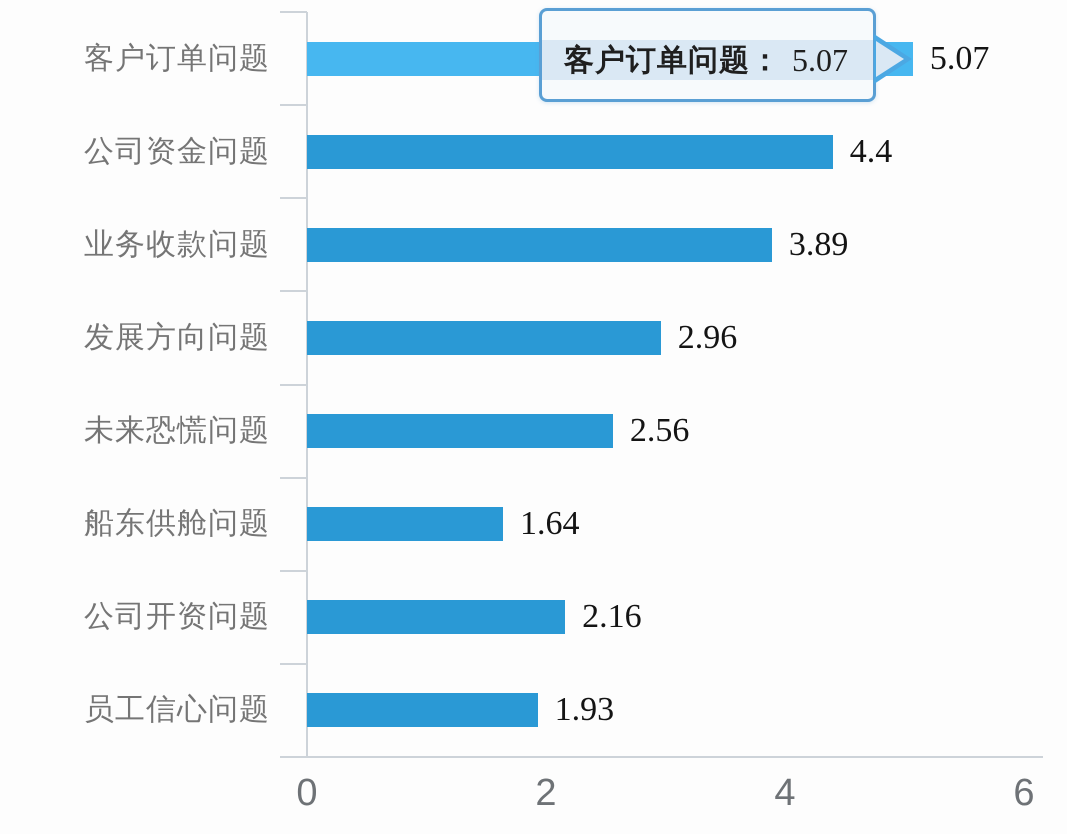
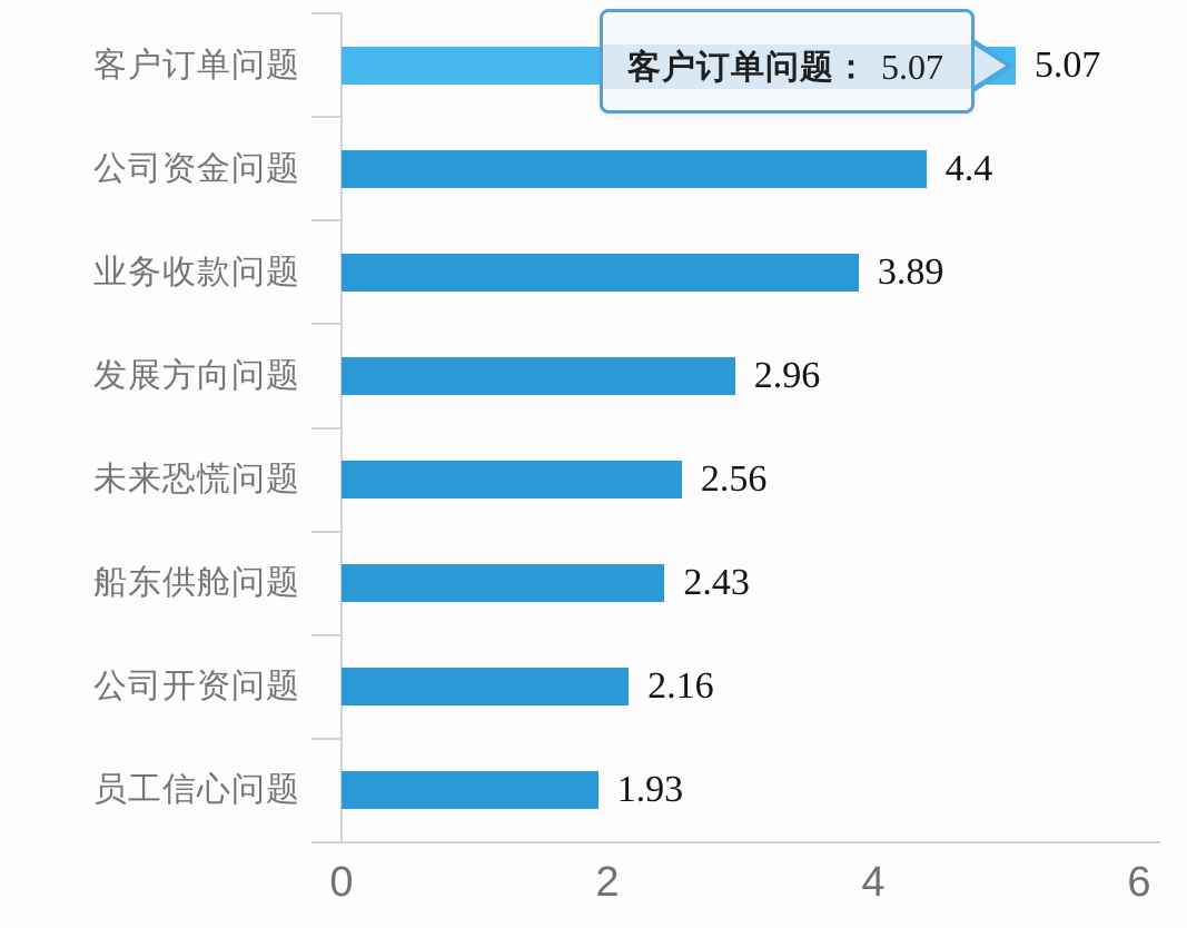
船东供舱问题: 1.64 -> 2.43
